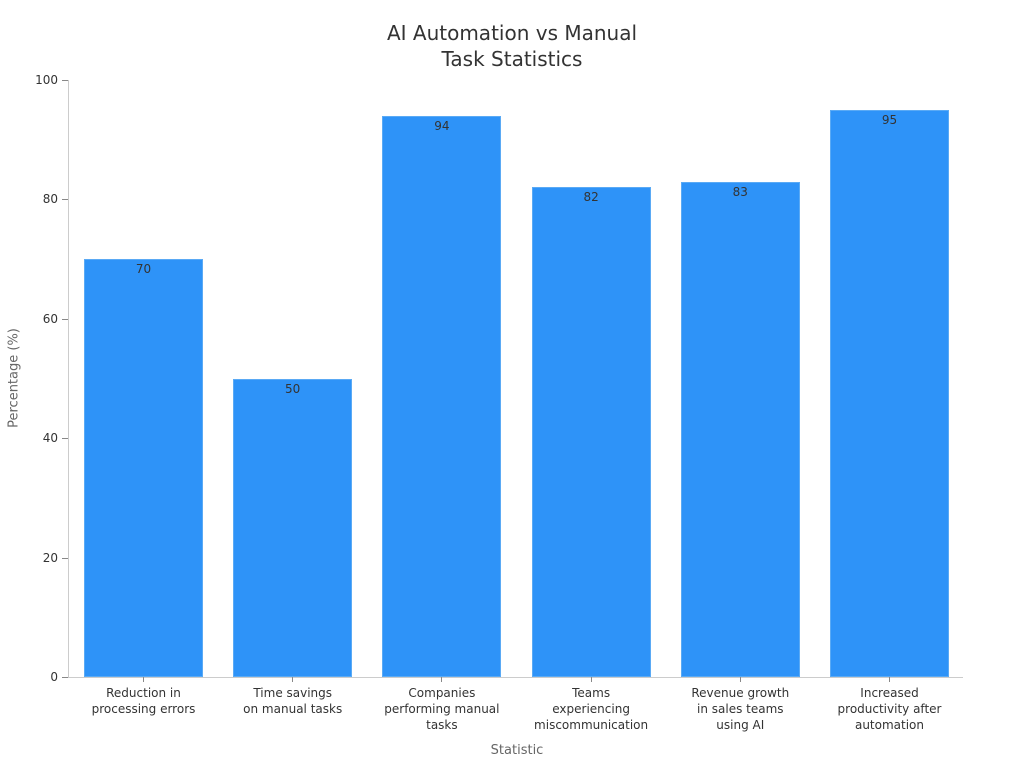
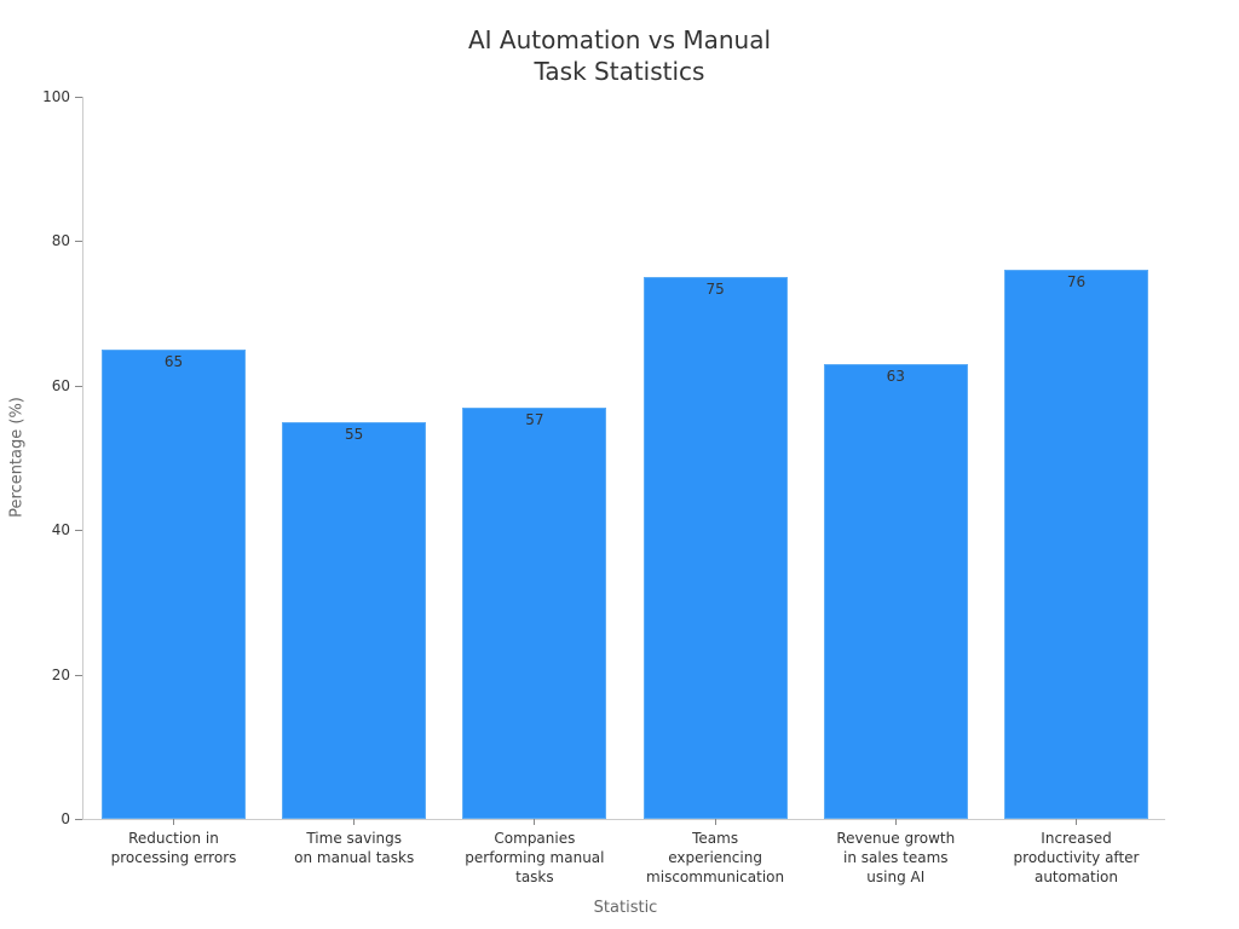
Reduction in processing errors: 70 -> 65
Time savings on manual tasks: 50 -> 55
Companies performing manual tasks: 94 -> 57
Teams experiencing miscommunication: 82 -> 75
Revenue growth in sales teams using AI: 83 -> 63
Increased productivity after automation: 95 -> 76
